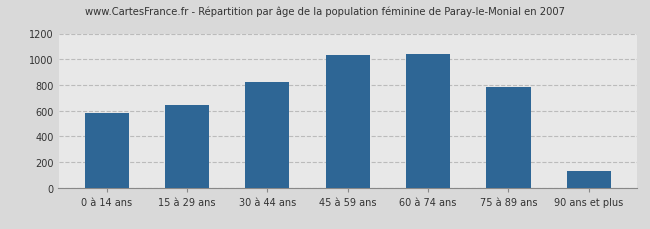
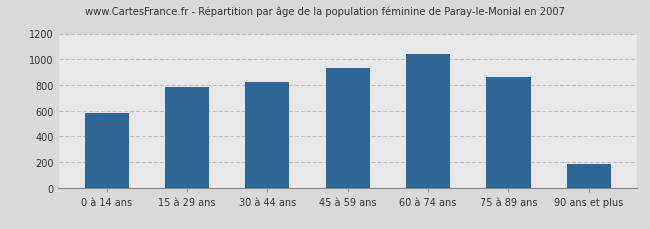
15 à 29 ans: 640 -> 780
45 à 59 ans: 1040 -> 930
75 à 89 ans: 780 -> 860
90 ans et plus: 130 -> 180
